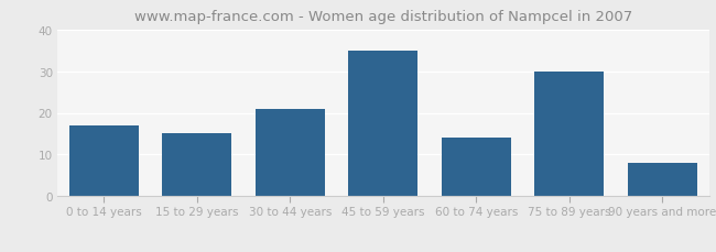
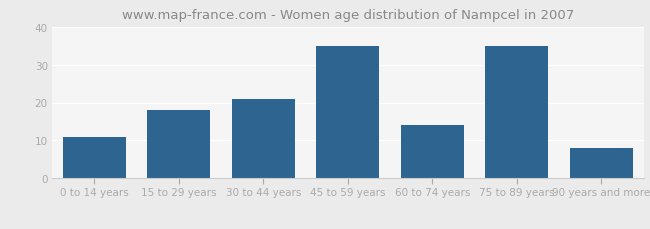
0 to 14 years: 17 -> 11
15 to 29 years: 15 -> 18
75 to 89 years: 30 -> 35
